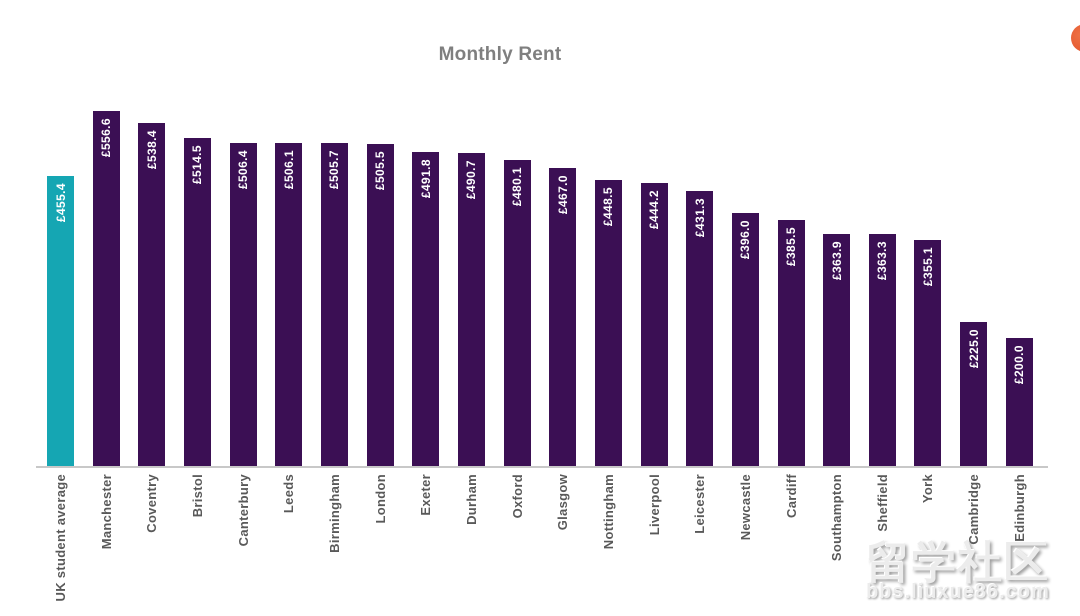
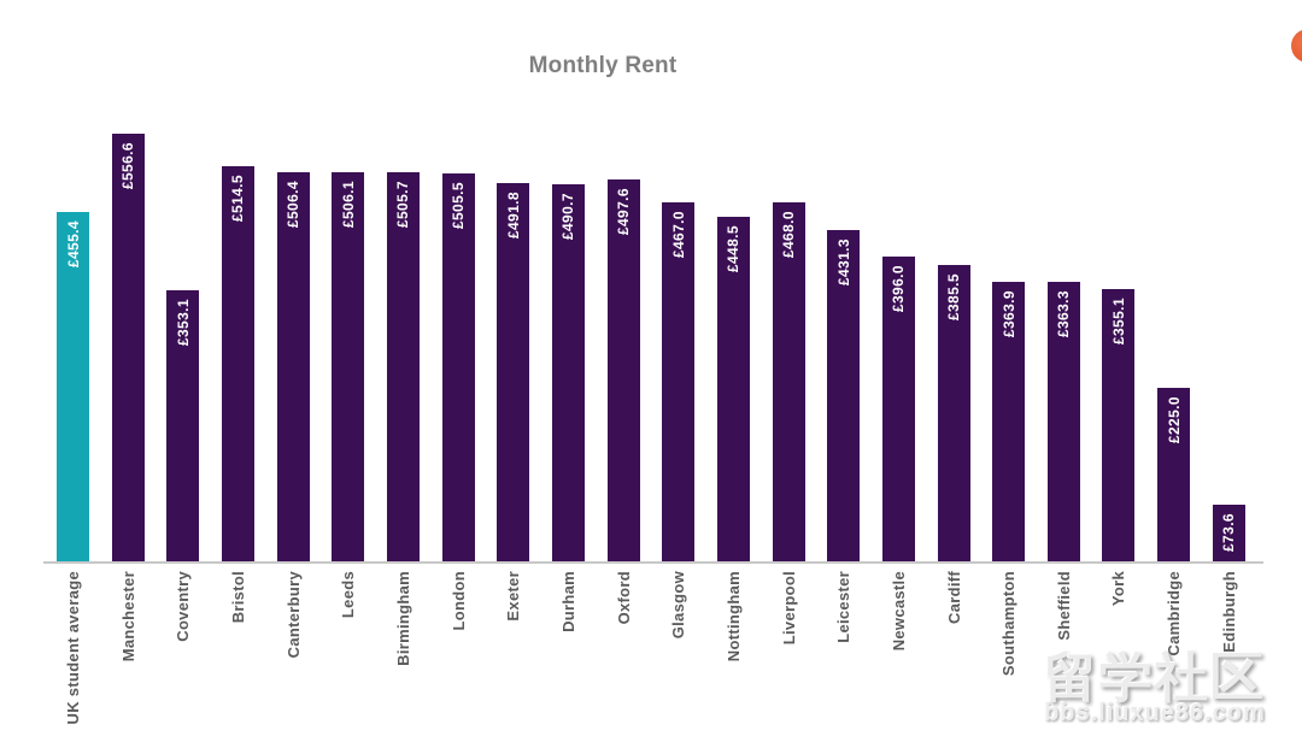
Coventry: £538.4 -> £353.1
Oxford: £480.1 -> £497.6
Liverpool: £444.2 -> £468.0
Edinburgh: £200.0 -> £73.6
